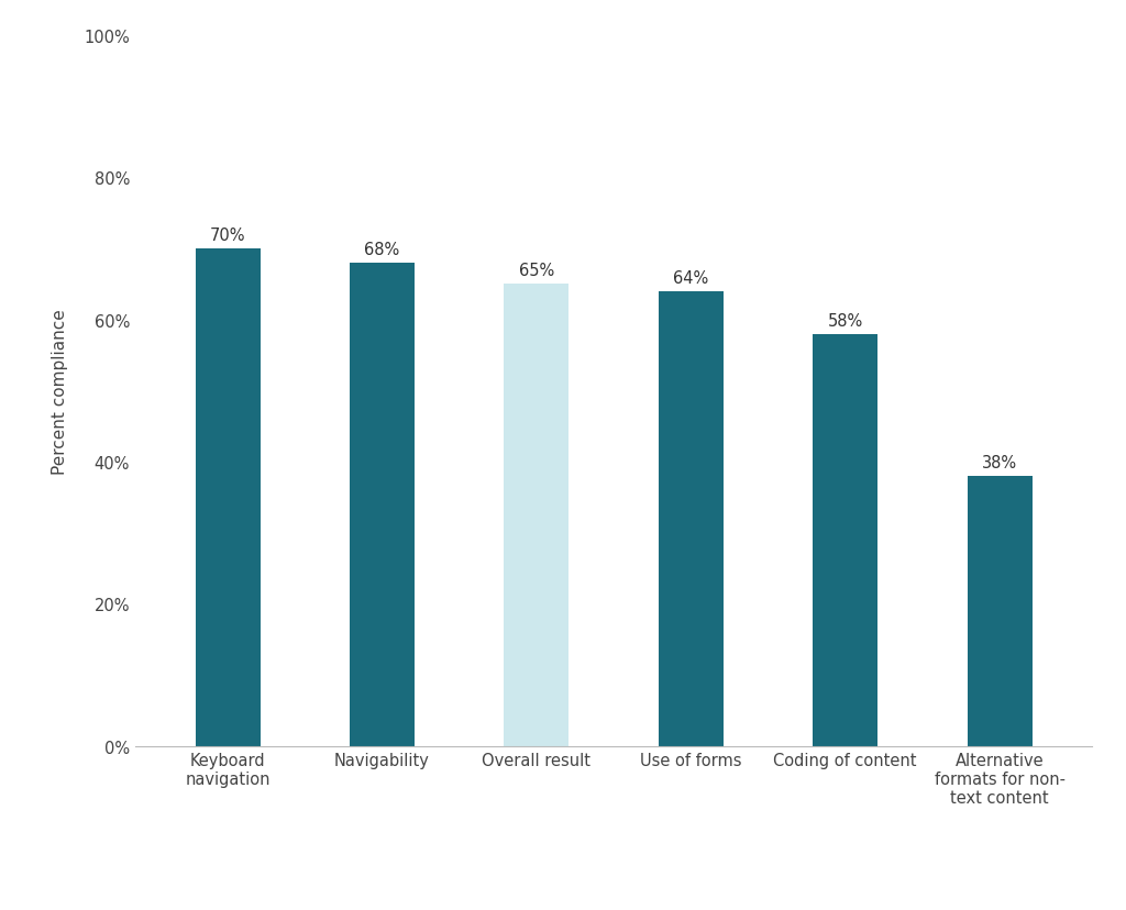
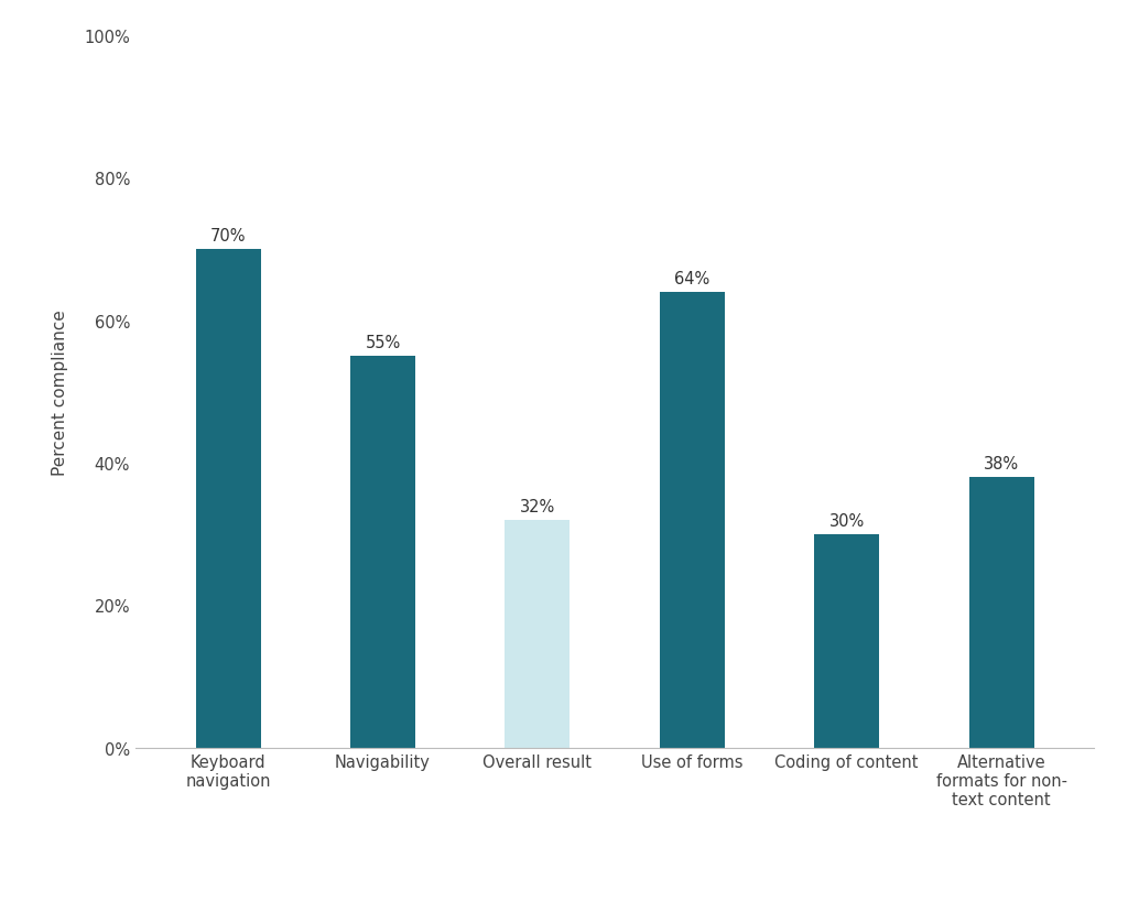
Navigability: 68% -> 55%
Overall result: 65% -> 32%
Coding of content: 58% -> 30%
